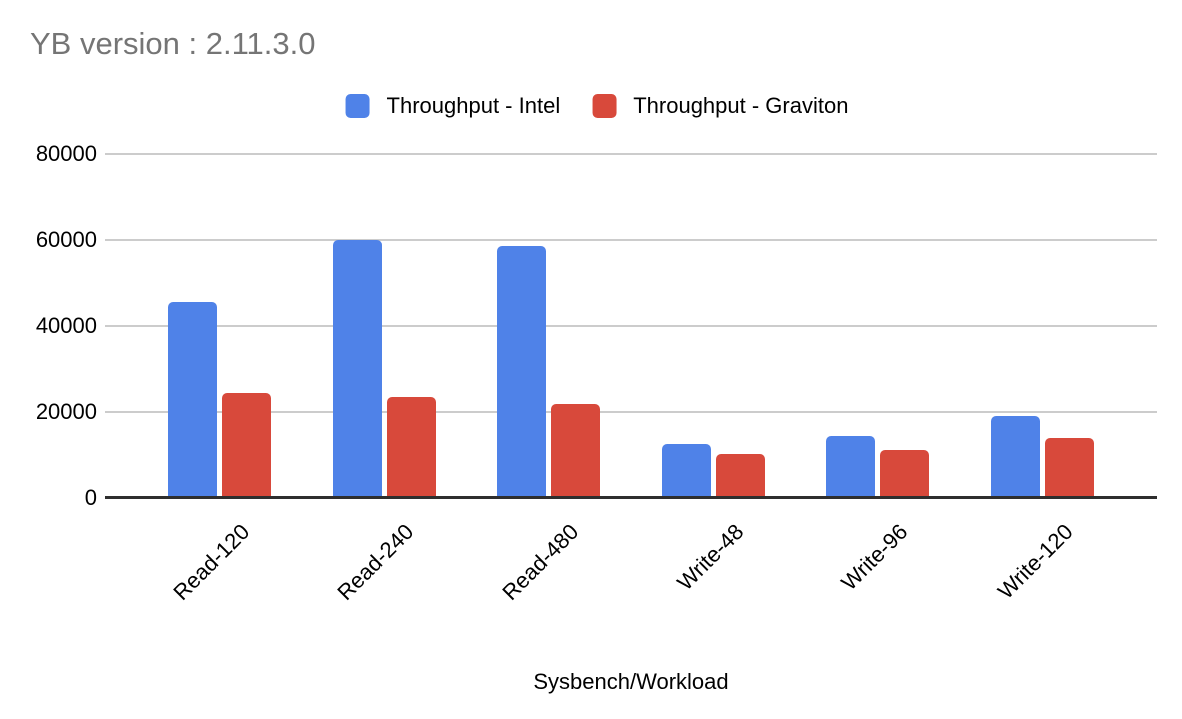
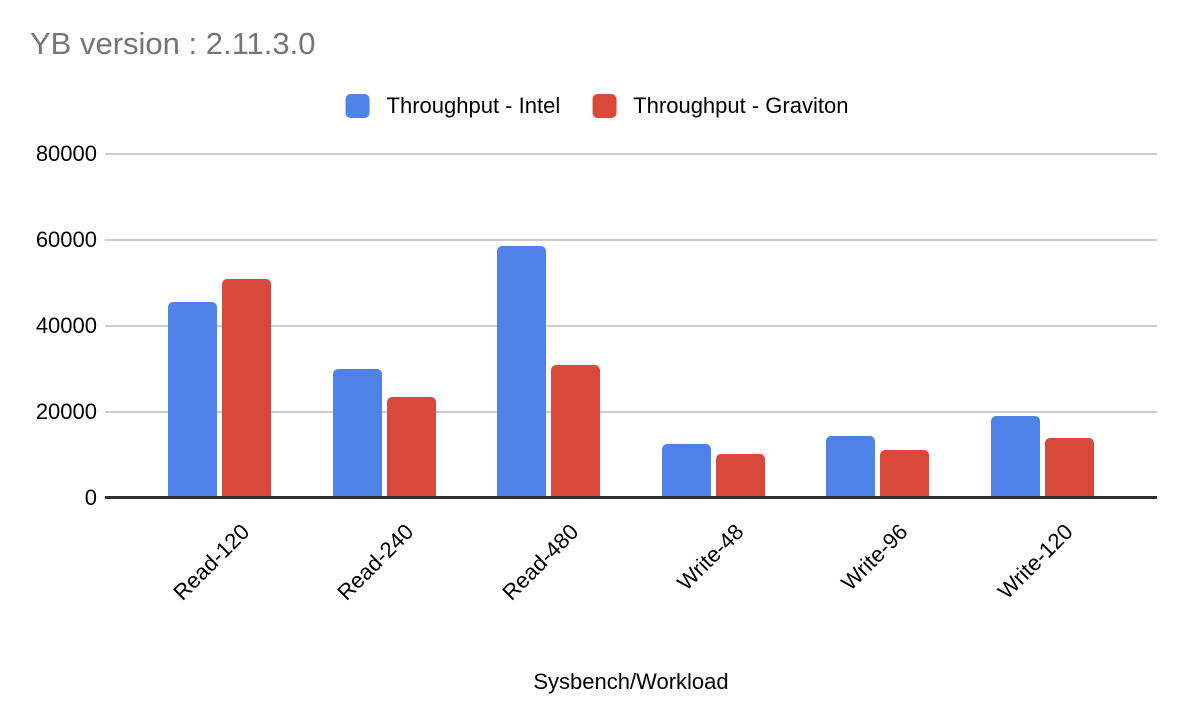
Throughput - Graviton/Read-120: 24000 -> 51000
Throughput - Intel/Read-240: 60000 -> 30000
Throughput - Graviton/Read-480: 22000 -> 31000
